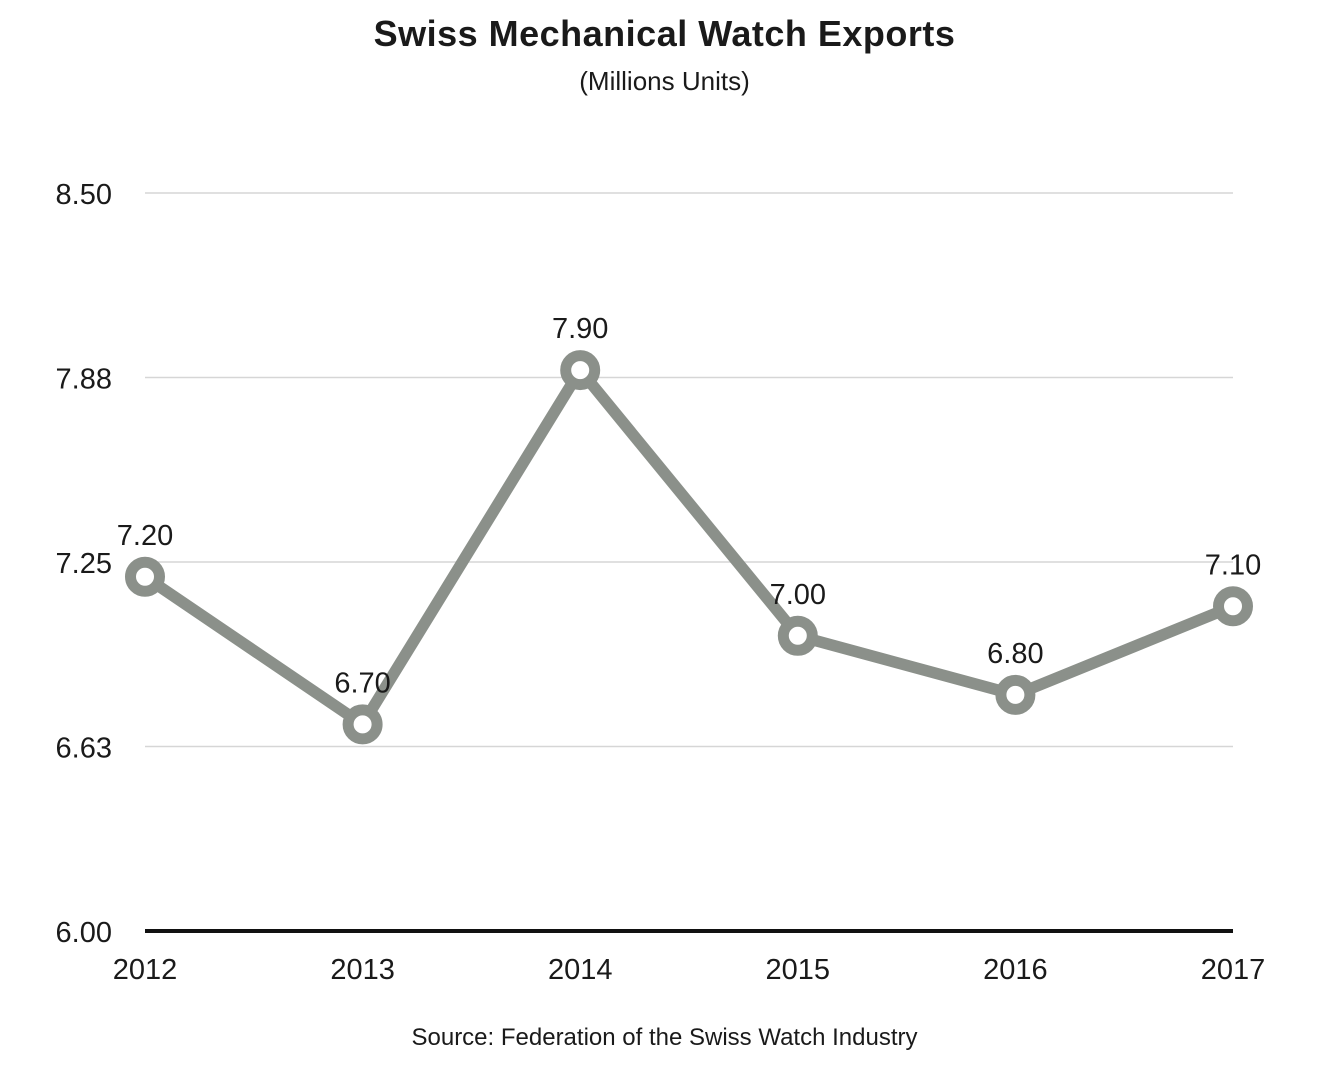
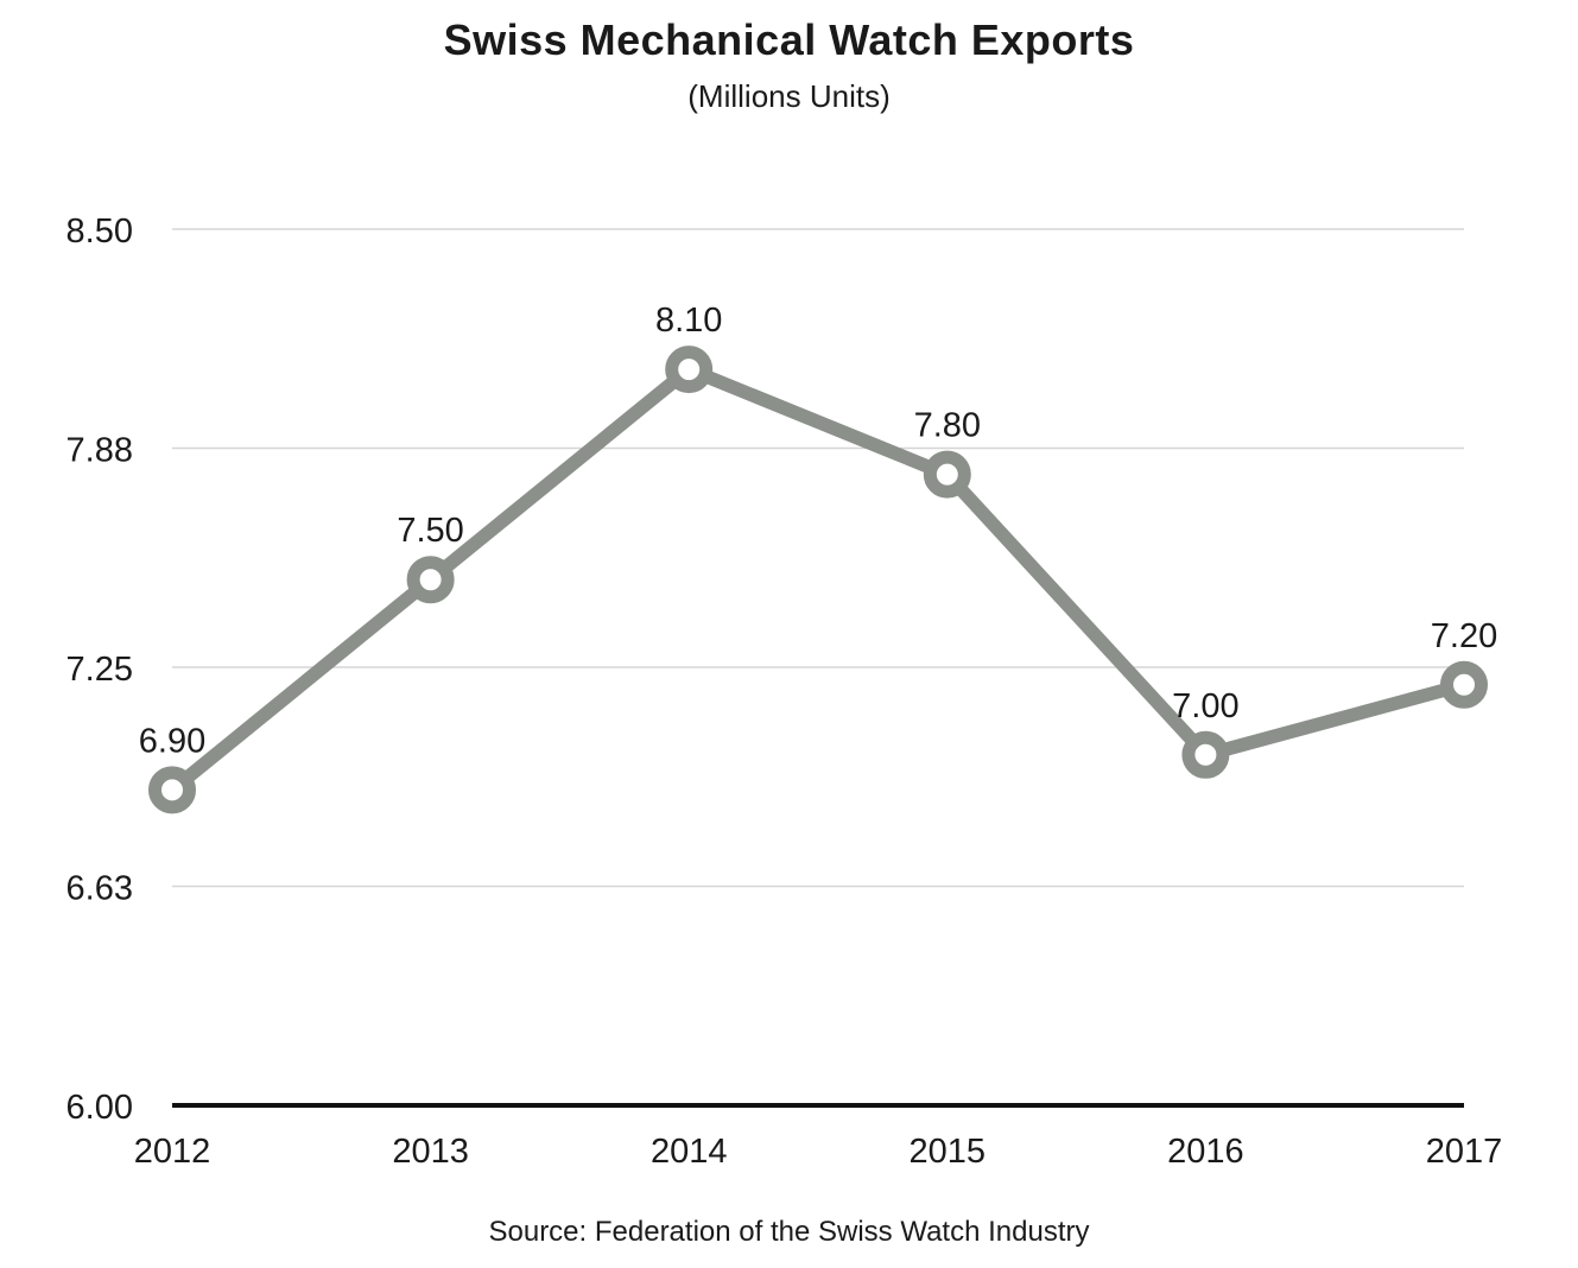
2012: 7.20 -> 6.90
2013: 6.70 -> 7.50
2014: 7.90 -> 8.10
2015: 7.00 -> 7.80
2016: 6.80 -> 7.00
2017: 7.10 -> 7.20
